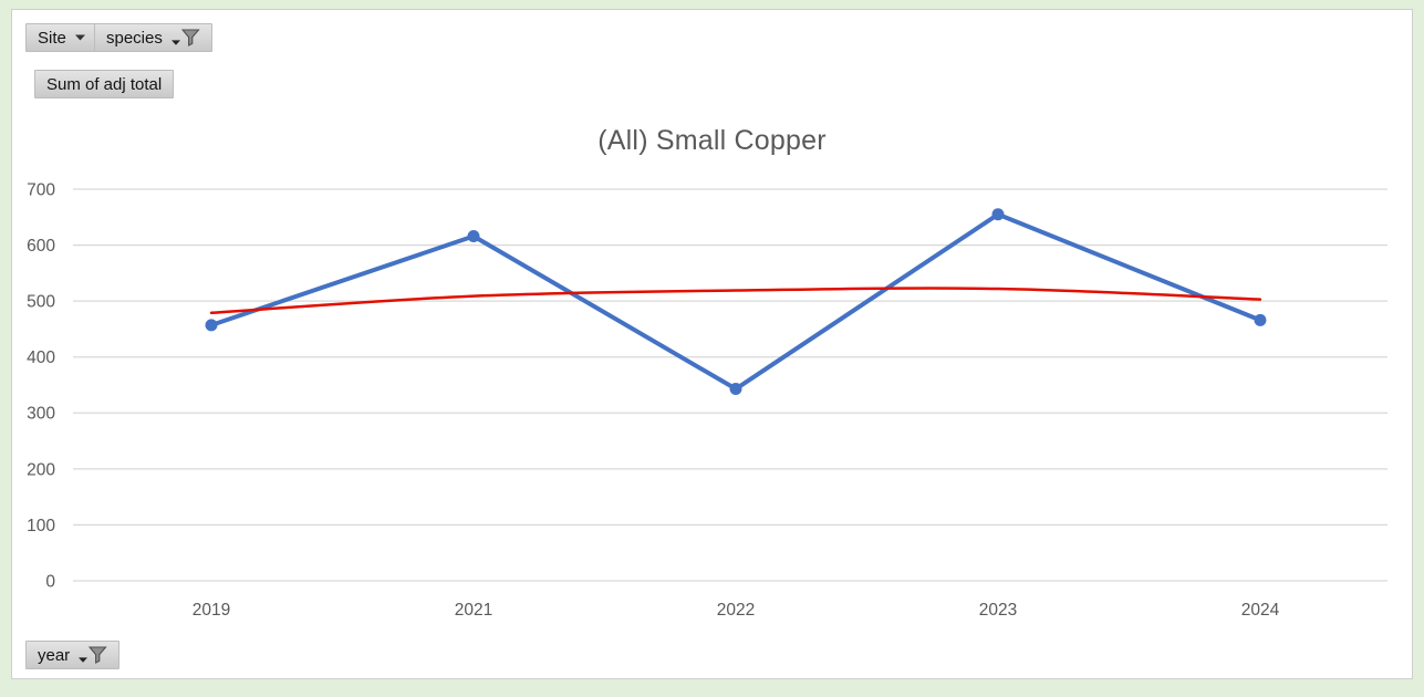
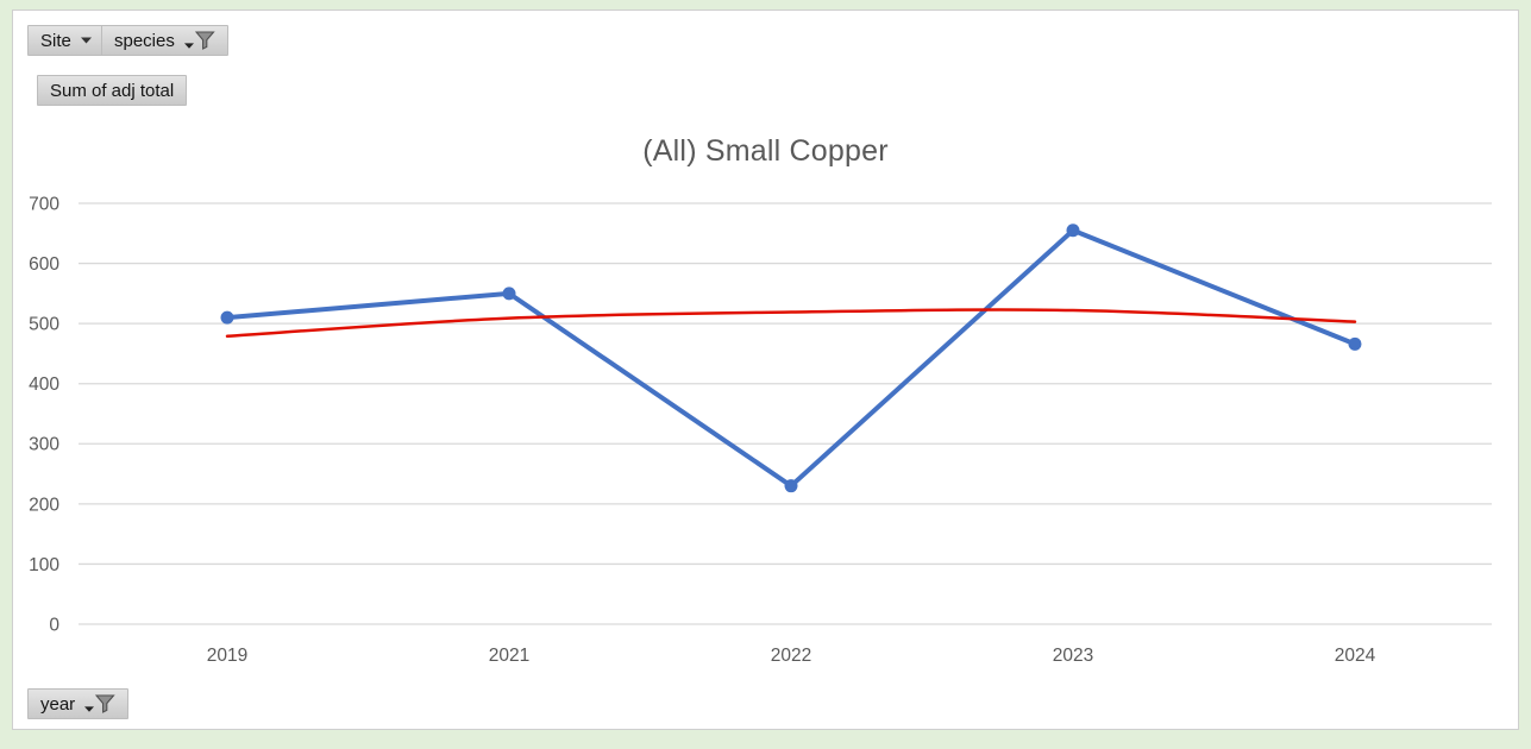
Sum of adj total/2019: 460 -> 510
Sum of adj total/2021: 620 -> 550
Sum of adj total/2022: 340 -> 230
